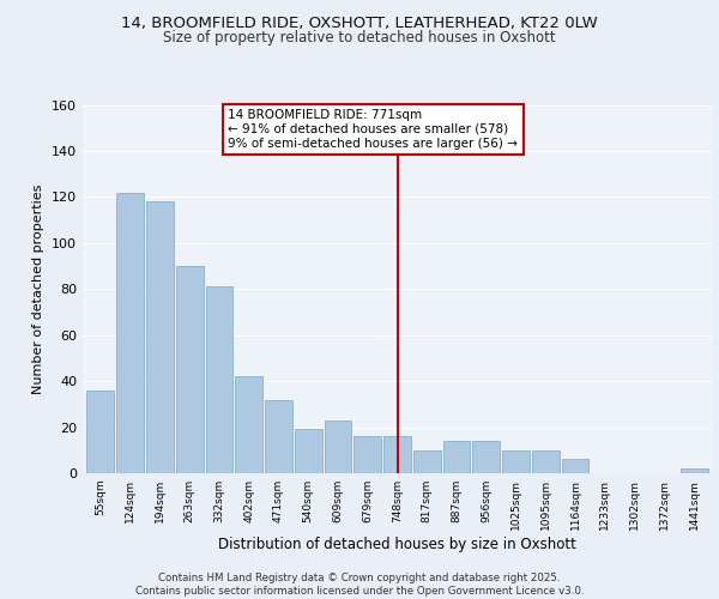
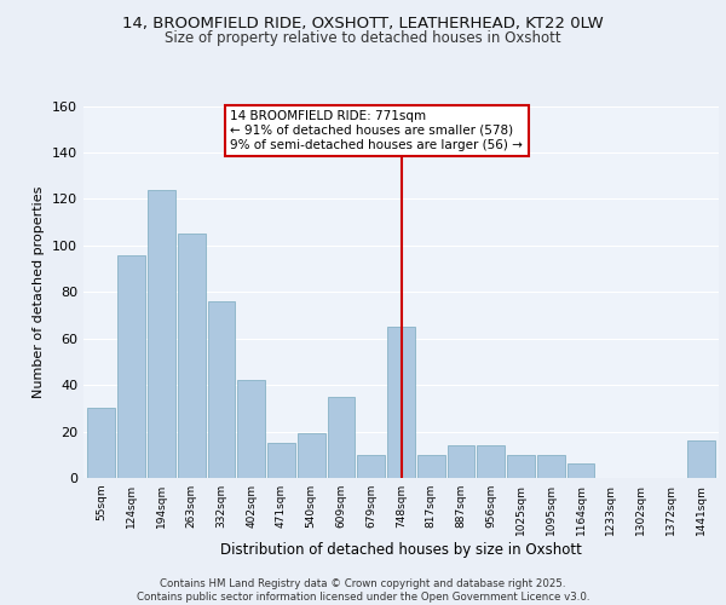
55sqm: 36 -> 30
124sqm: 122 -> 96
194sqm: 118 -> 124
263sqm: 90 -> 105
332sqm: 81 -> 76
471sqm: 32 -> 15
609sqm: 23 -> 35
679sqm: 16 -> 10
748sqm: 16 -> 65
1441sqm: 2 -> 16
